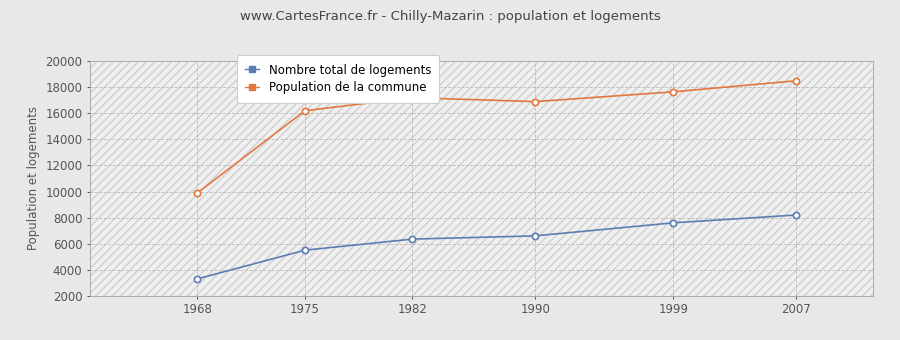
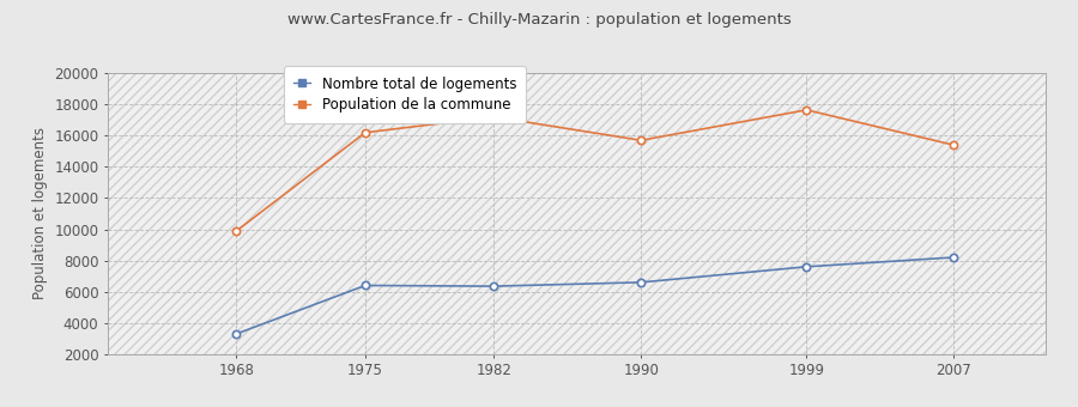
Nombre total de logements/1975: 5500 -> 6400
Population de la commune/1990: 16900 -> 15700
Population de la commune/2007: 18500 -> 15400
